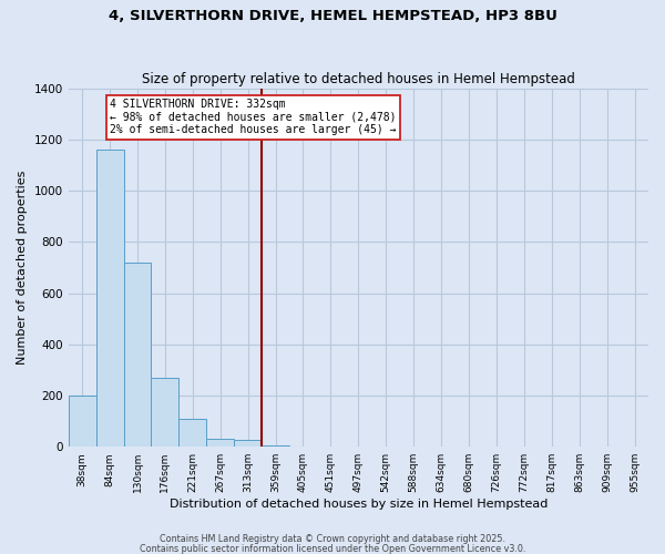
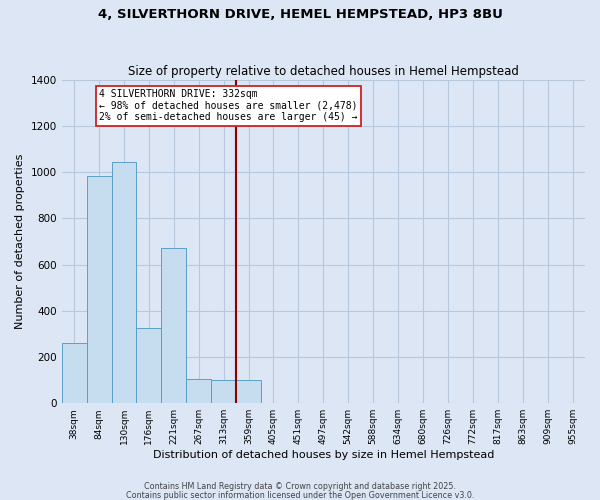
38sqm: 200 -> 260
84sqm: 1160 -> 985
130sqm: 720 -> 1045
176sqm: 270 -> 325
221sqm: 110 -> 670
267sqm: 30 -> 105
313sqm: 25 -> 100
359sqm: 5 -> 100
